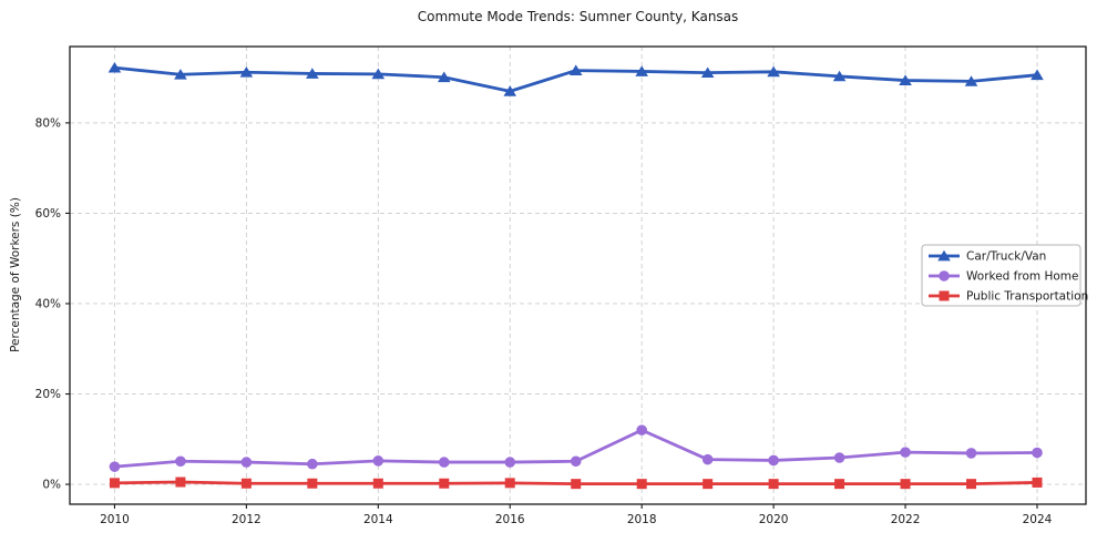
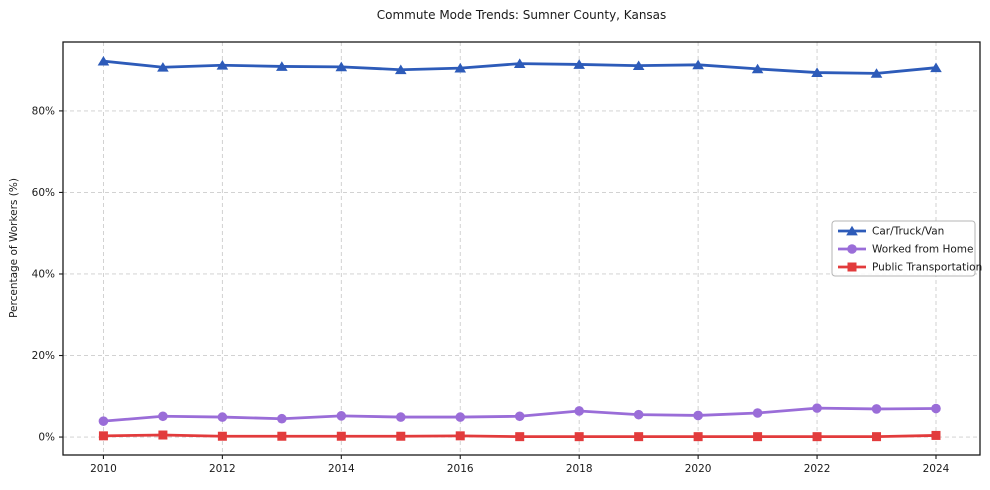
Car/Truck/Van/2016: 87% -> 90%
Worked from Home/2018: 12% -> 6%
